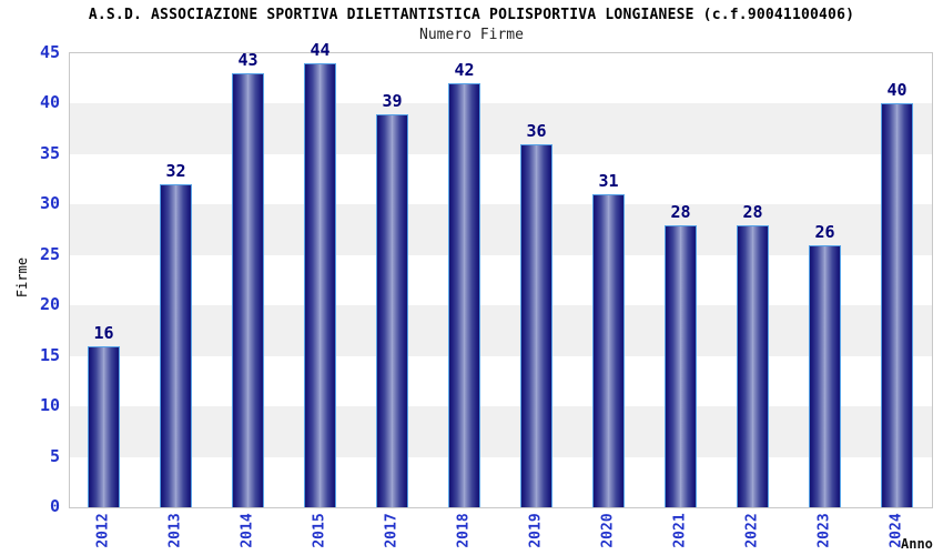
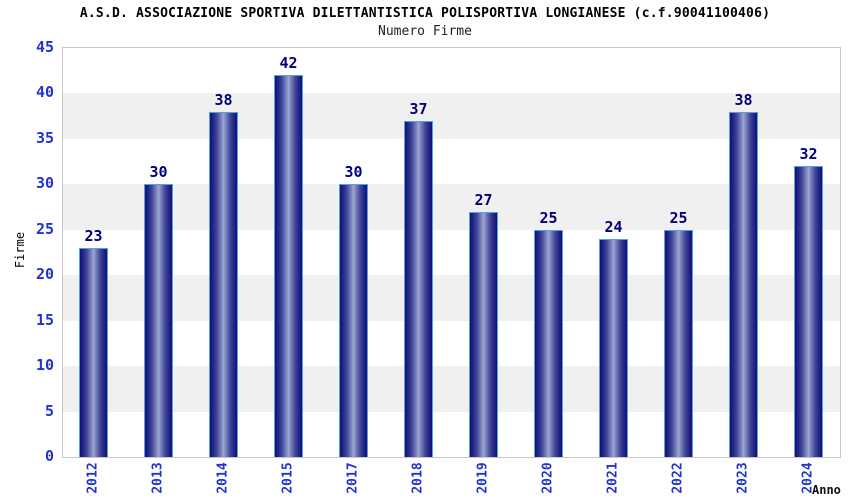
2012: 16 -> 23
2013: 32 -> 30
2014: 43 -> 38
2015: 44 -> 42
2017: 39 -> 30
2018: 42 -> 37
2019: 36 -> 27
2020: 31 -> 25
2021: 28 -> 24
2022: 28 -> 25
2023: 26 -> 38
2024: 40 -> 32
